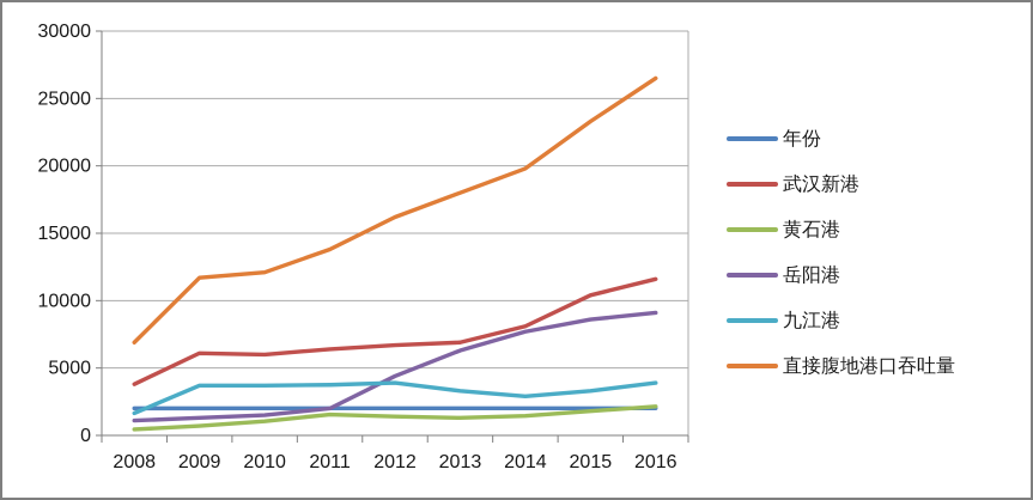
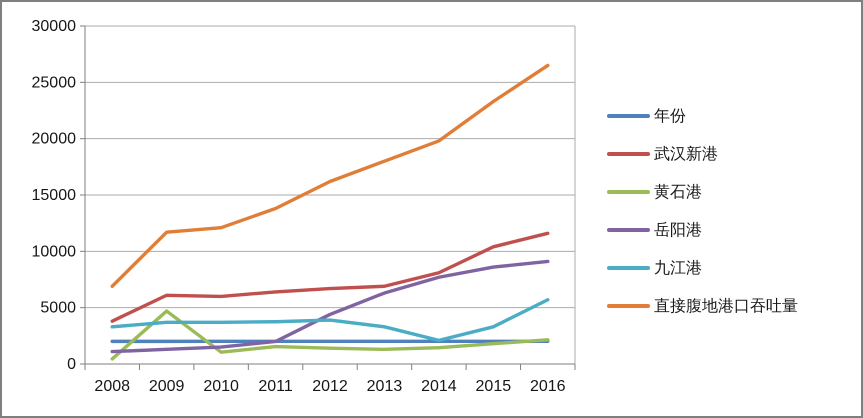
九江港/2008: 1600 -> 3300
黄石港/2009: 700 -> 4700
九江港/2014: 2900 -> 2100
九江港/2016: 3900 -> 5700
